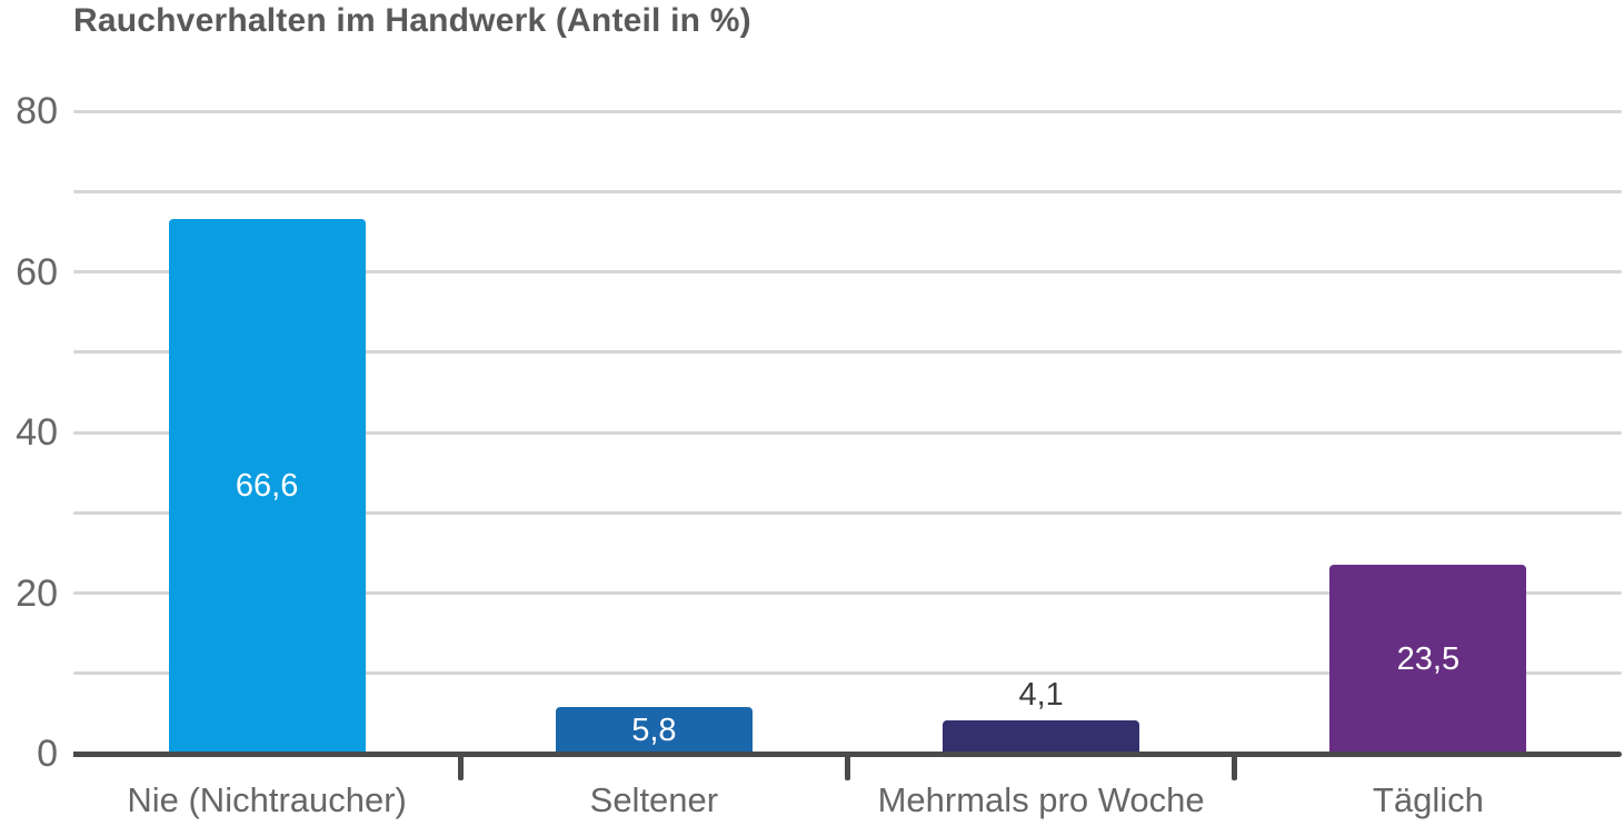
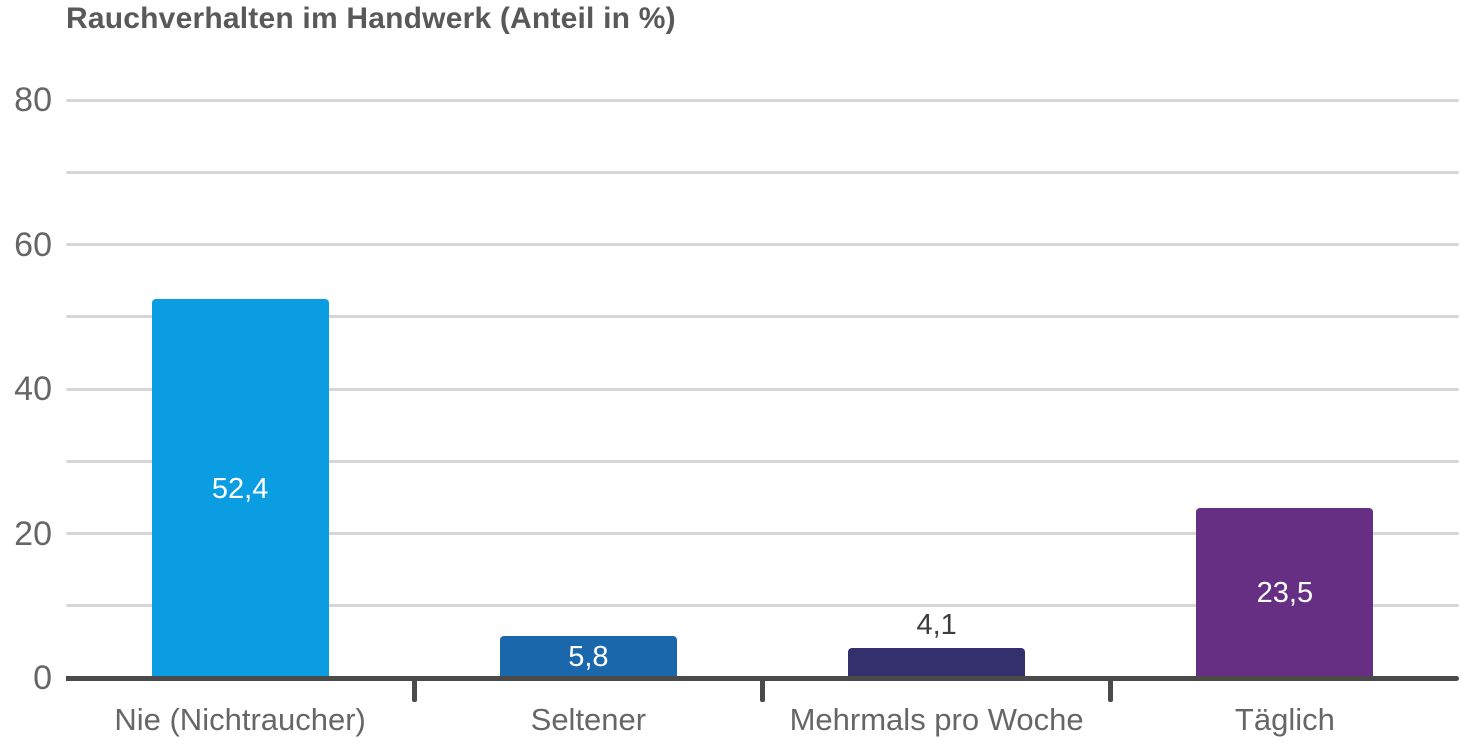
Nie (Nichtraucher): 66,6 -> 52,4
